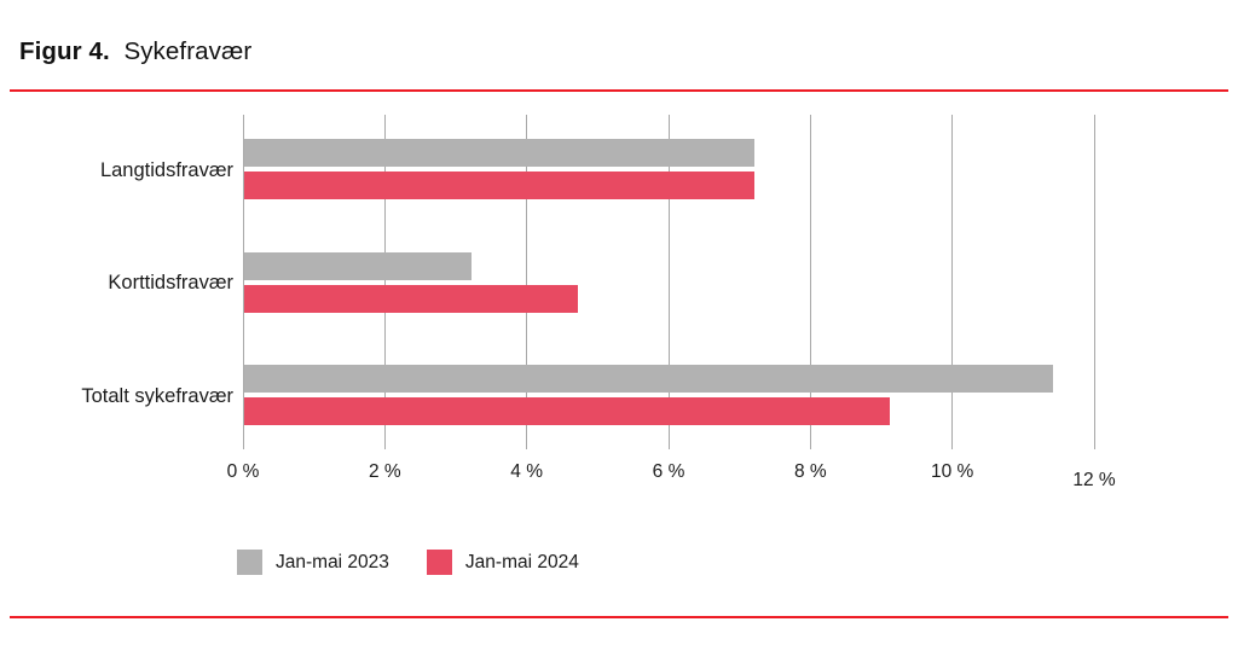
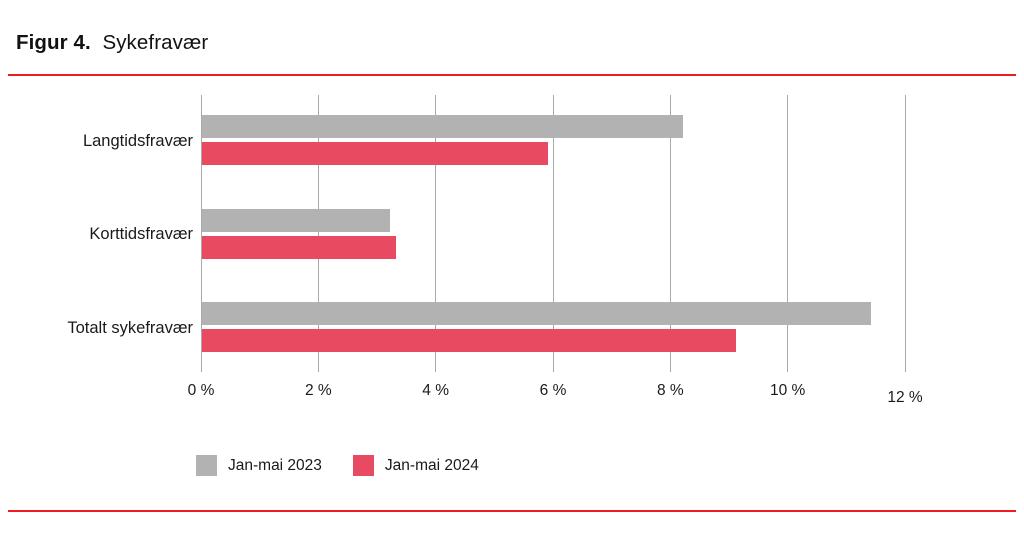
Jan-mai 2023/Langtidsfravær: 7.2% -> 8.2%
Jan-mai 2024/Langtidsfravær: 7.2% -> 5.9%
Jan-mai 2024/Korttidsfravær: 4.7% -> 3.3%
